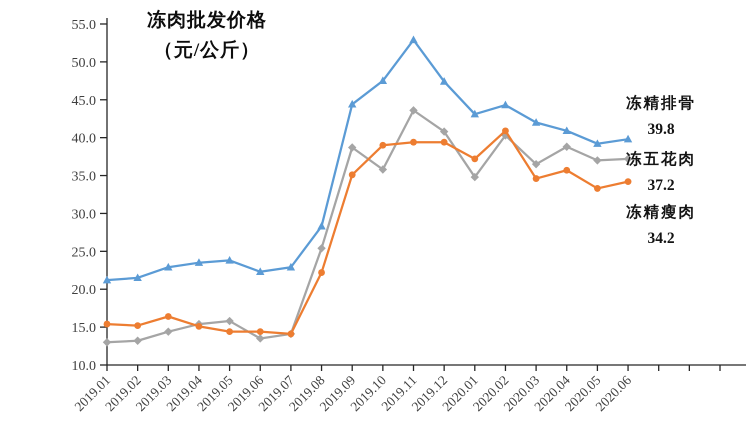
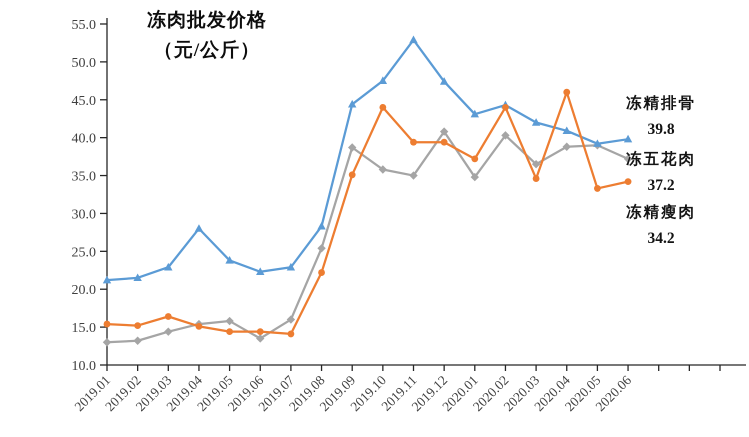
冻精排骨/2019.04: 24 -> 28
冻五花肉/2019.07: 14 -> 16
冻精瘦肉/2019.10: 39 -> 44
冻五花肉/2019.11: 44 -> 35
冻精瘦肉/2020.02: 41 -> 44
冻精瘦肉/2020.04: 36 -> 46
冻五花肉/2020.05: 37 -> 39
